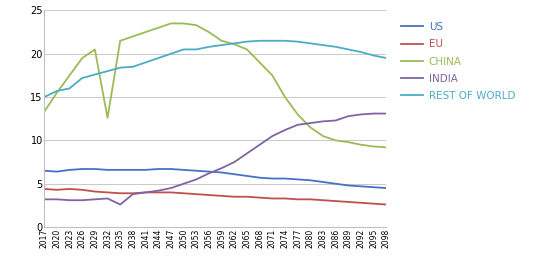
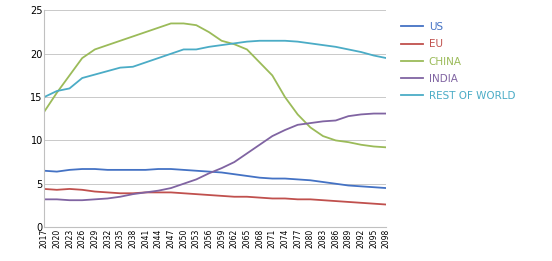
CHINA/2032: 12.6 -> 21.0
INDIA/2035: 2.6 -> 3.5
